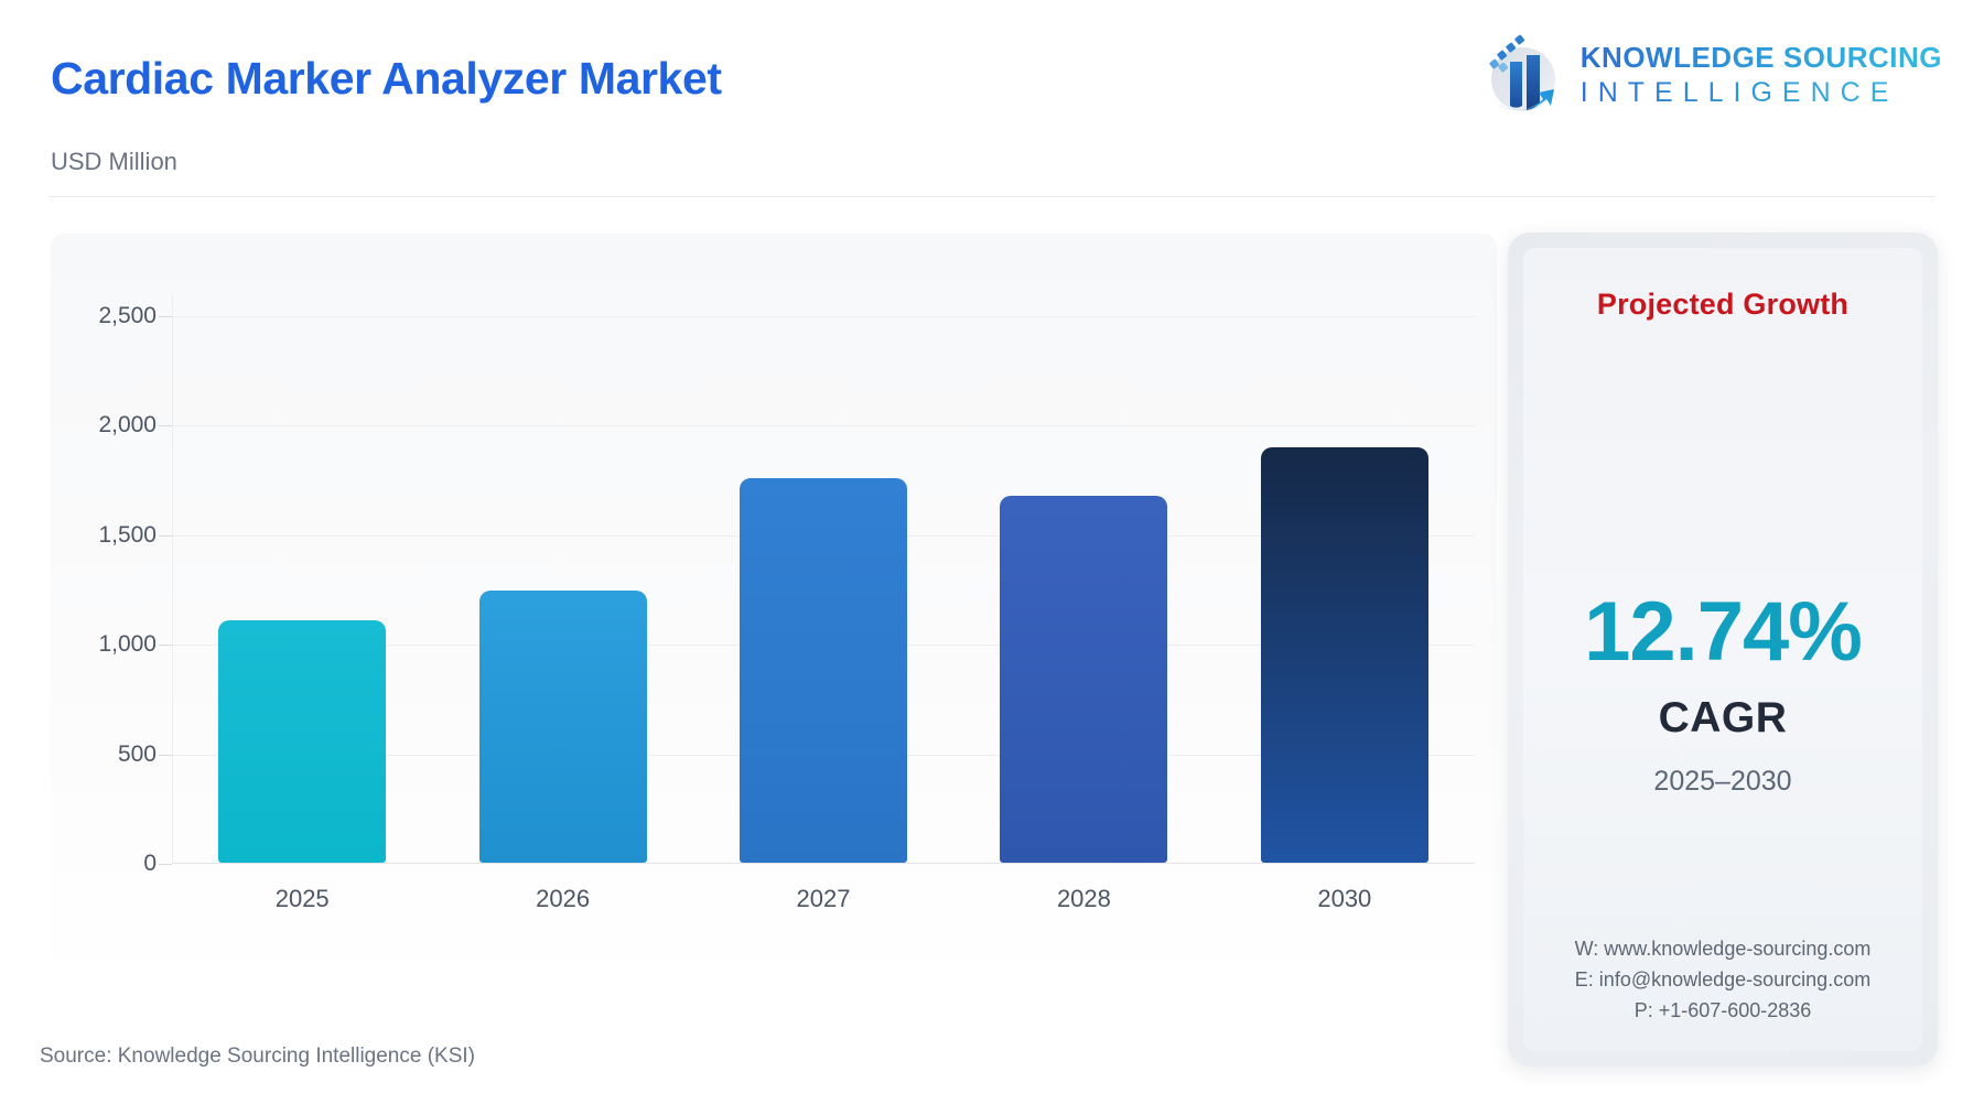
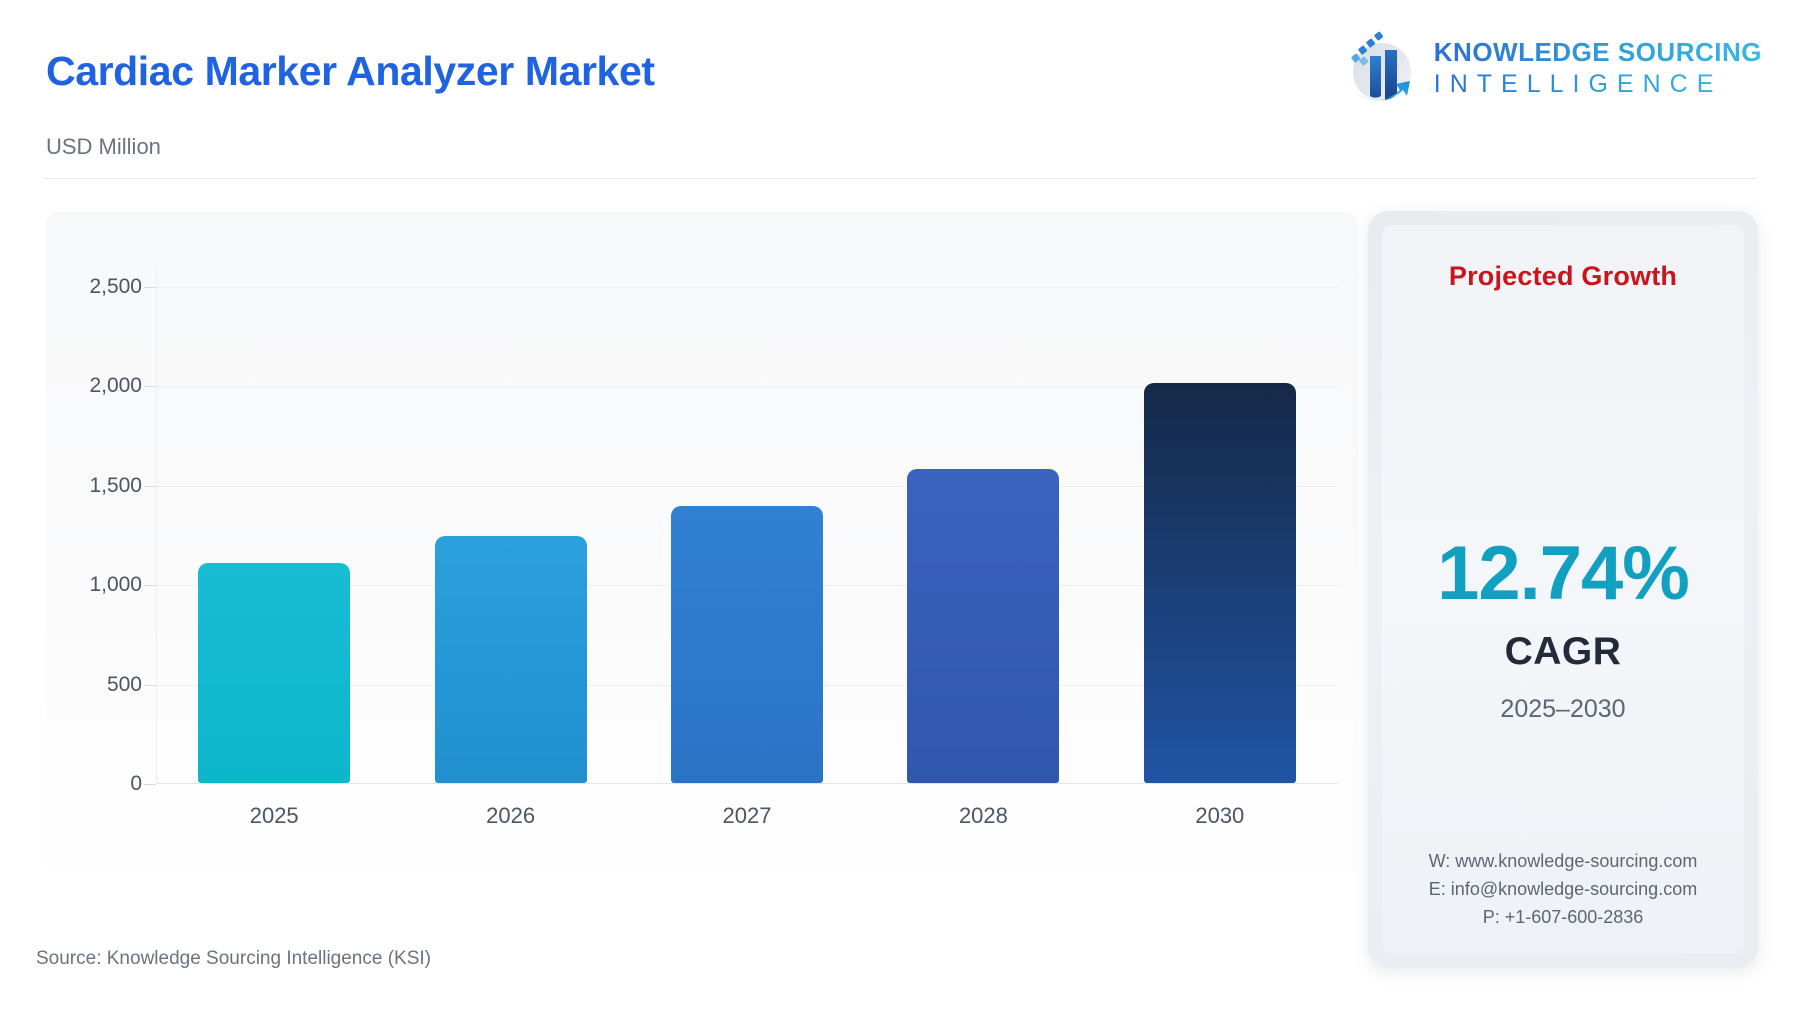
2027: 1760 -> 1400
2028: 1680 -> 1580
2030: 1900 -> 2020
